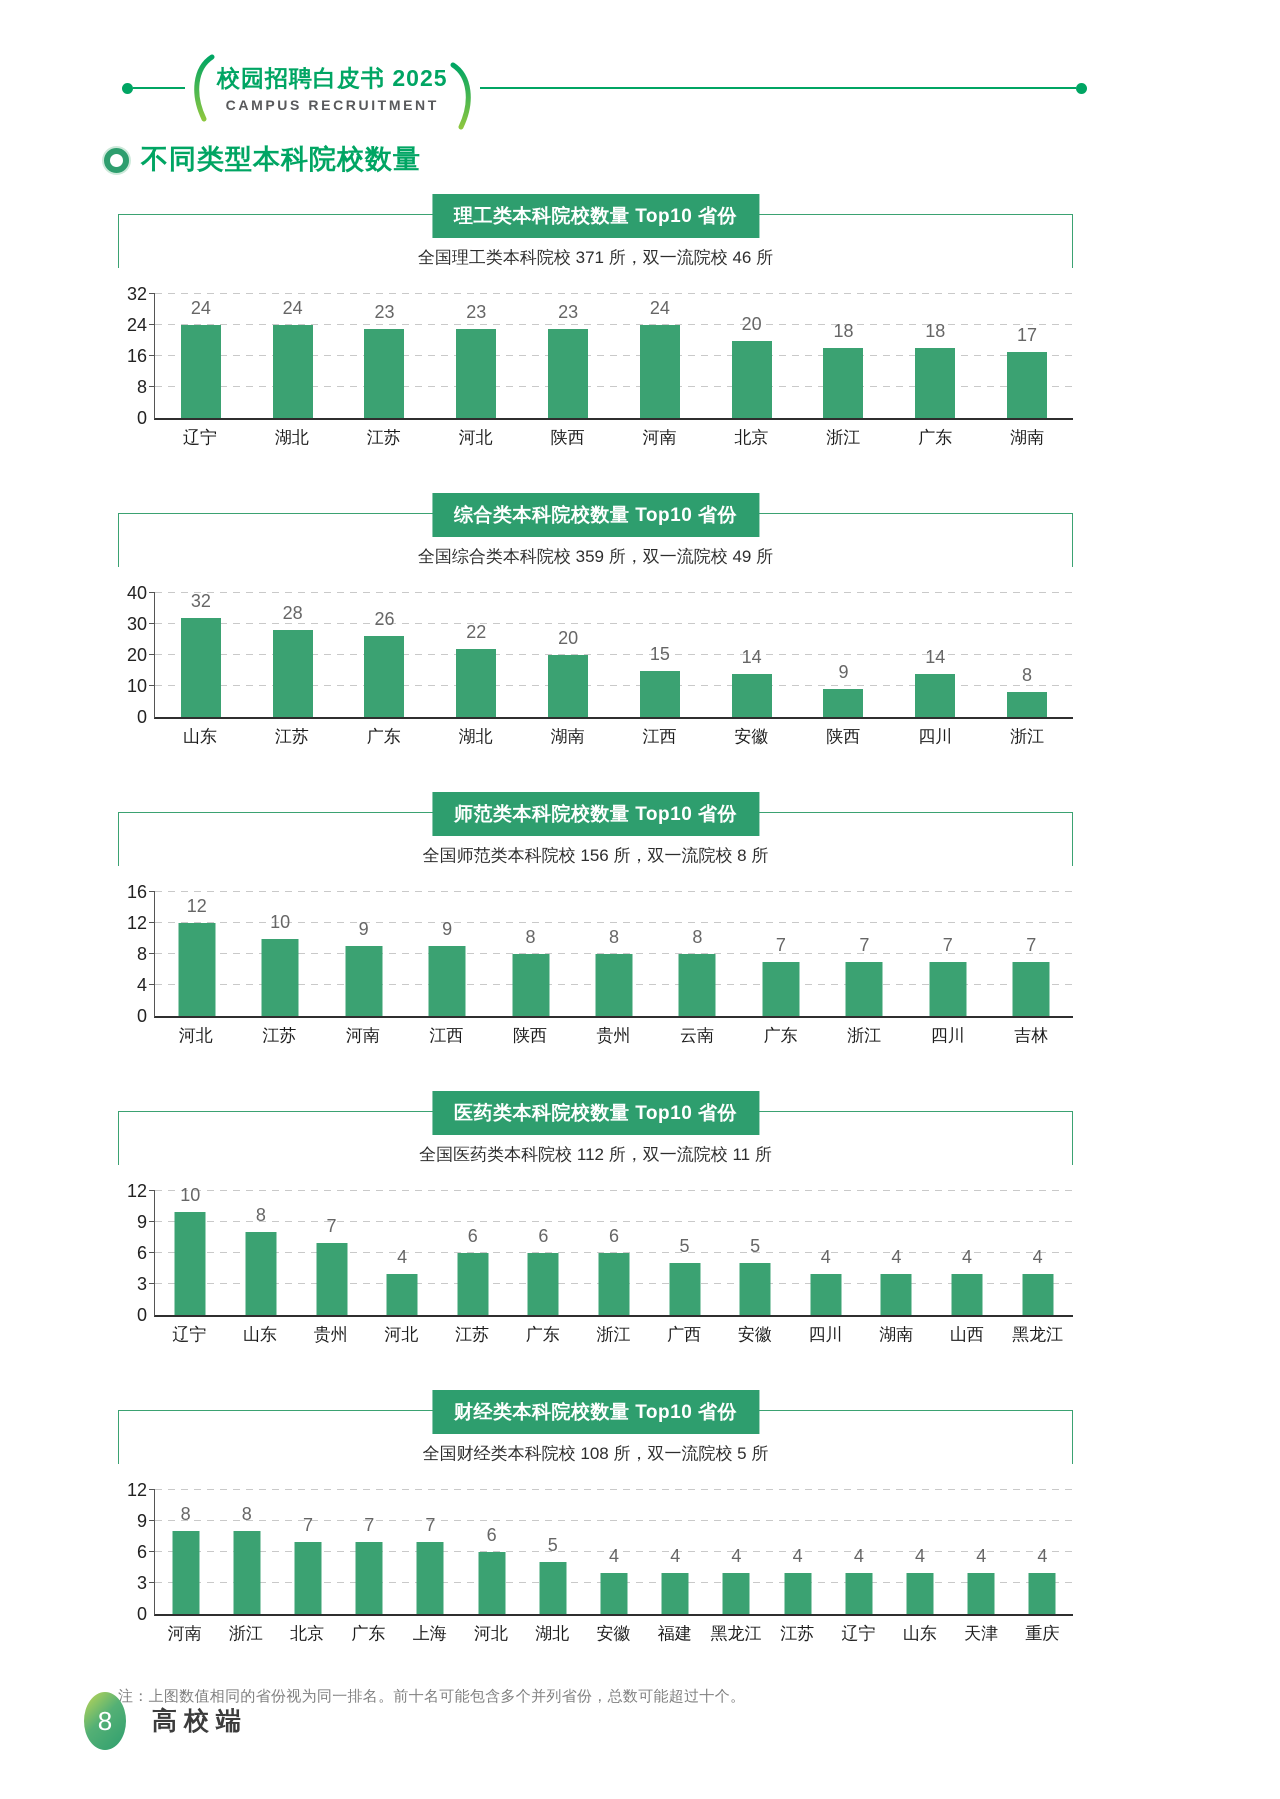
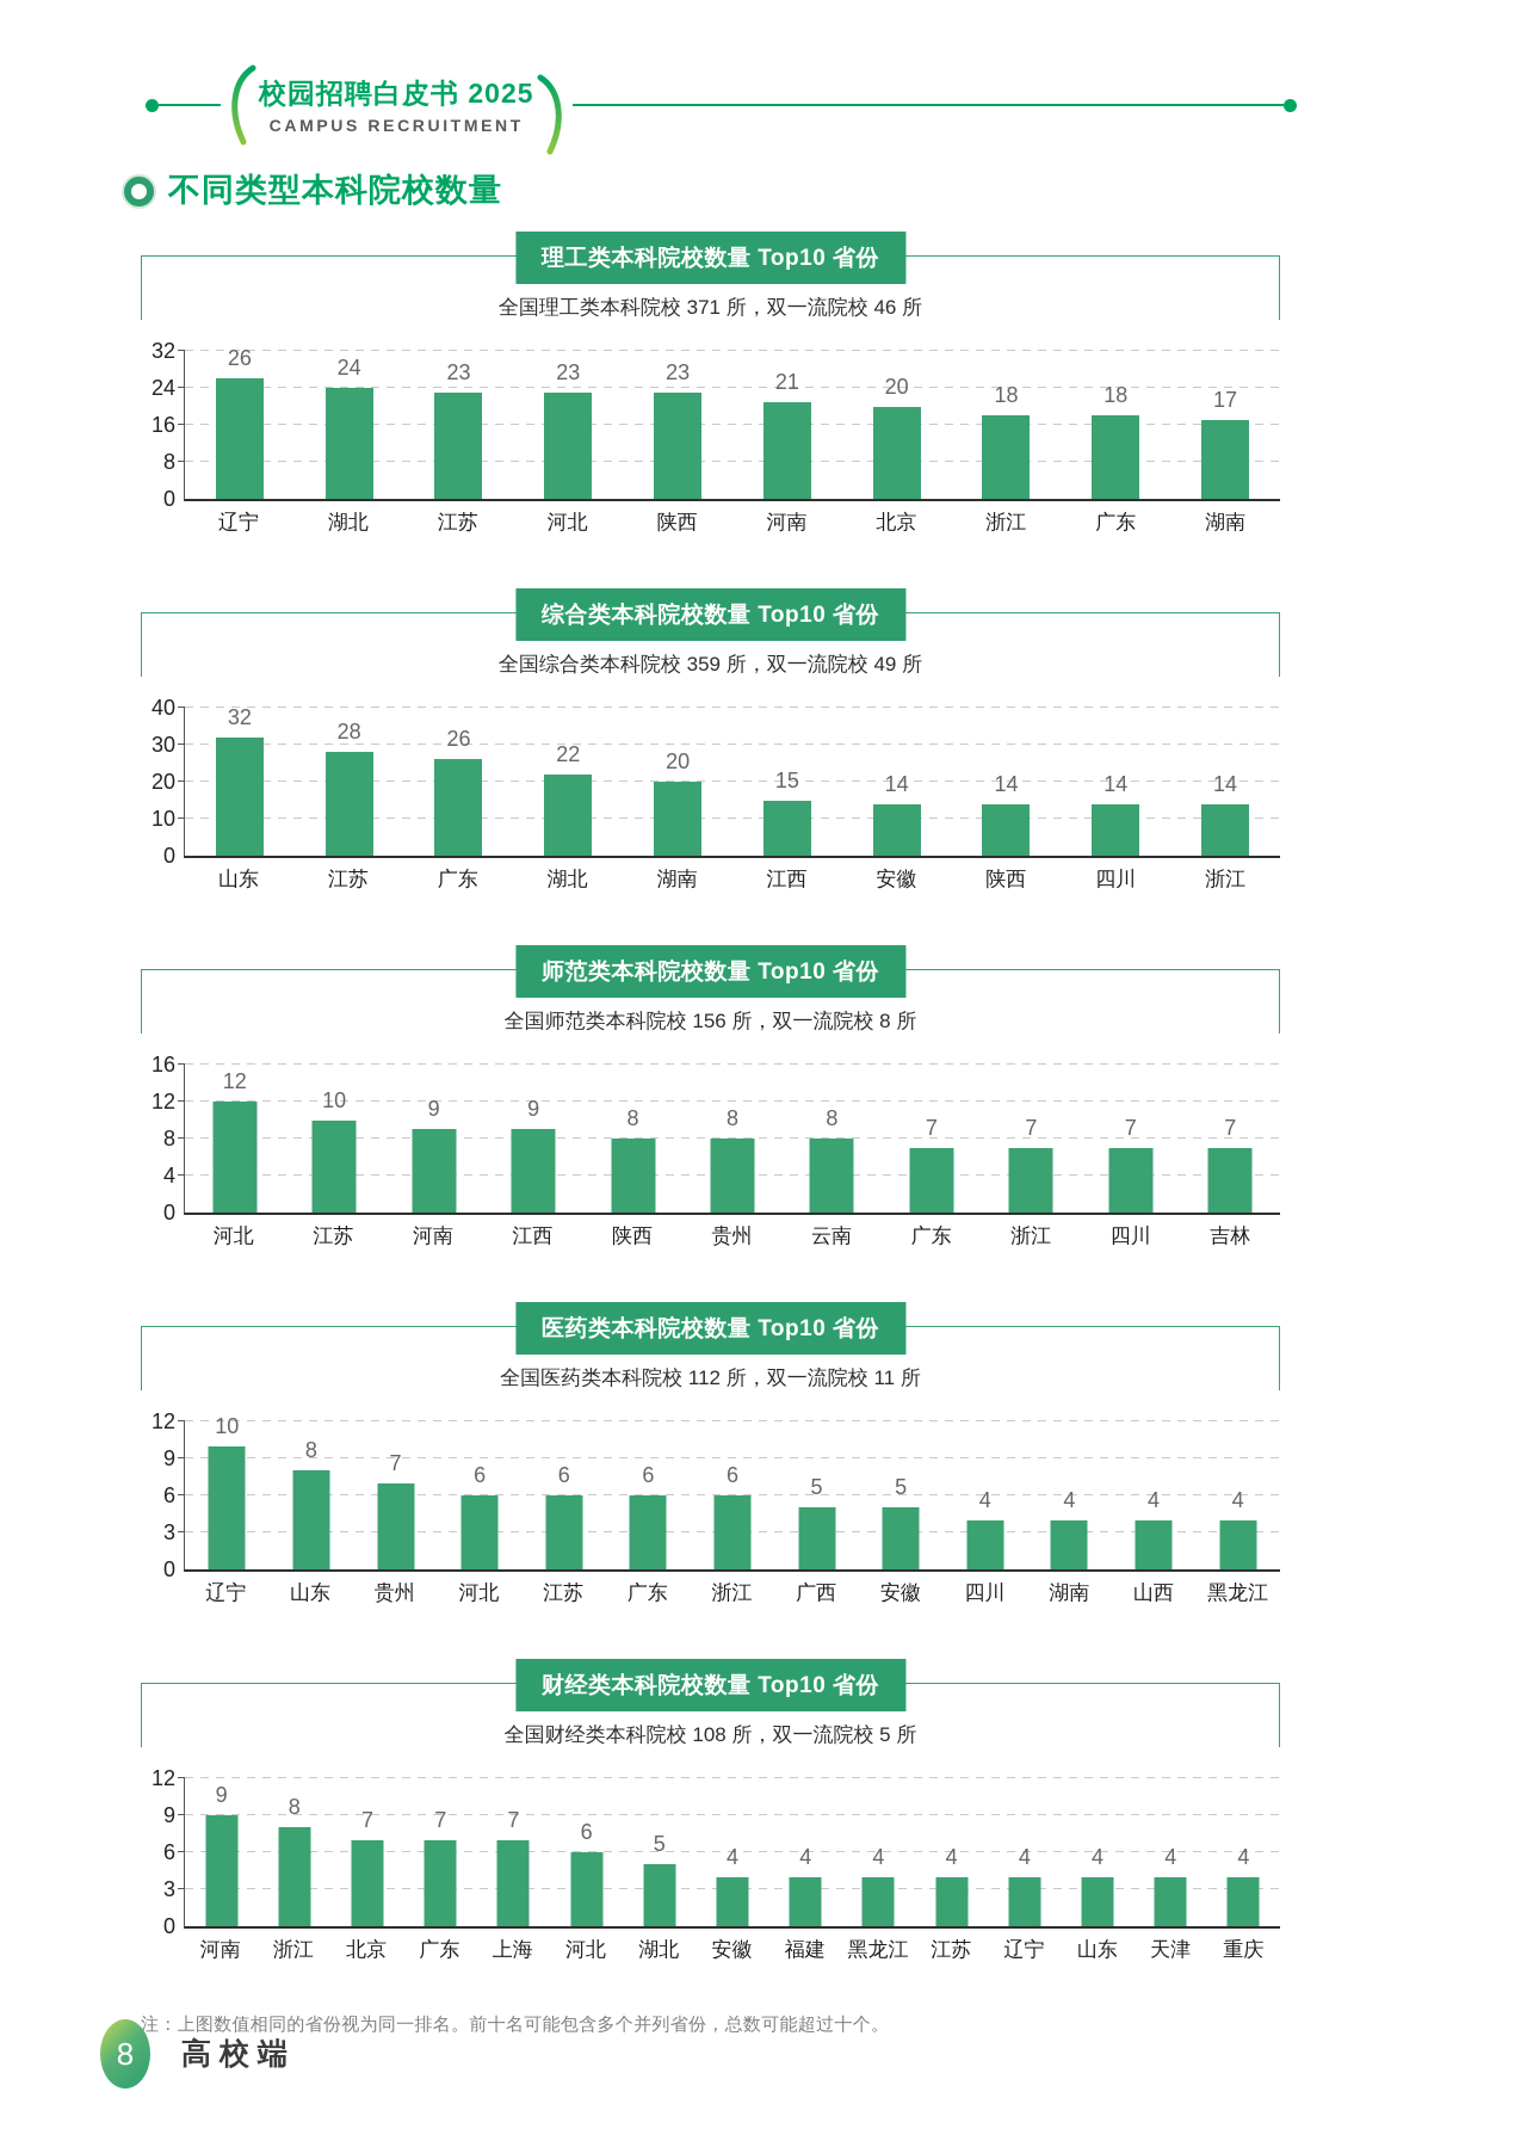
理工类本科院校数量 Top10 省份/辽宁: 24 -> 26
理工类本科院校数量 Top10 省份/河南: 24 -> 21
综合类本科院校数量 Top10 省份/陕西: 9 -> 14
综合类本科院校数量 Top10 省份/浙江: 8 -> 14
医药类本科院校数量 Top10 省份/河北: 4 -> 6
财经类本科院校数量 Top10 省份/河南: 8 -> 9
